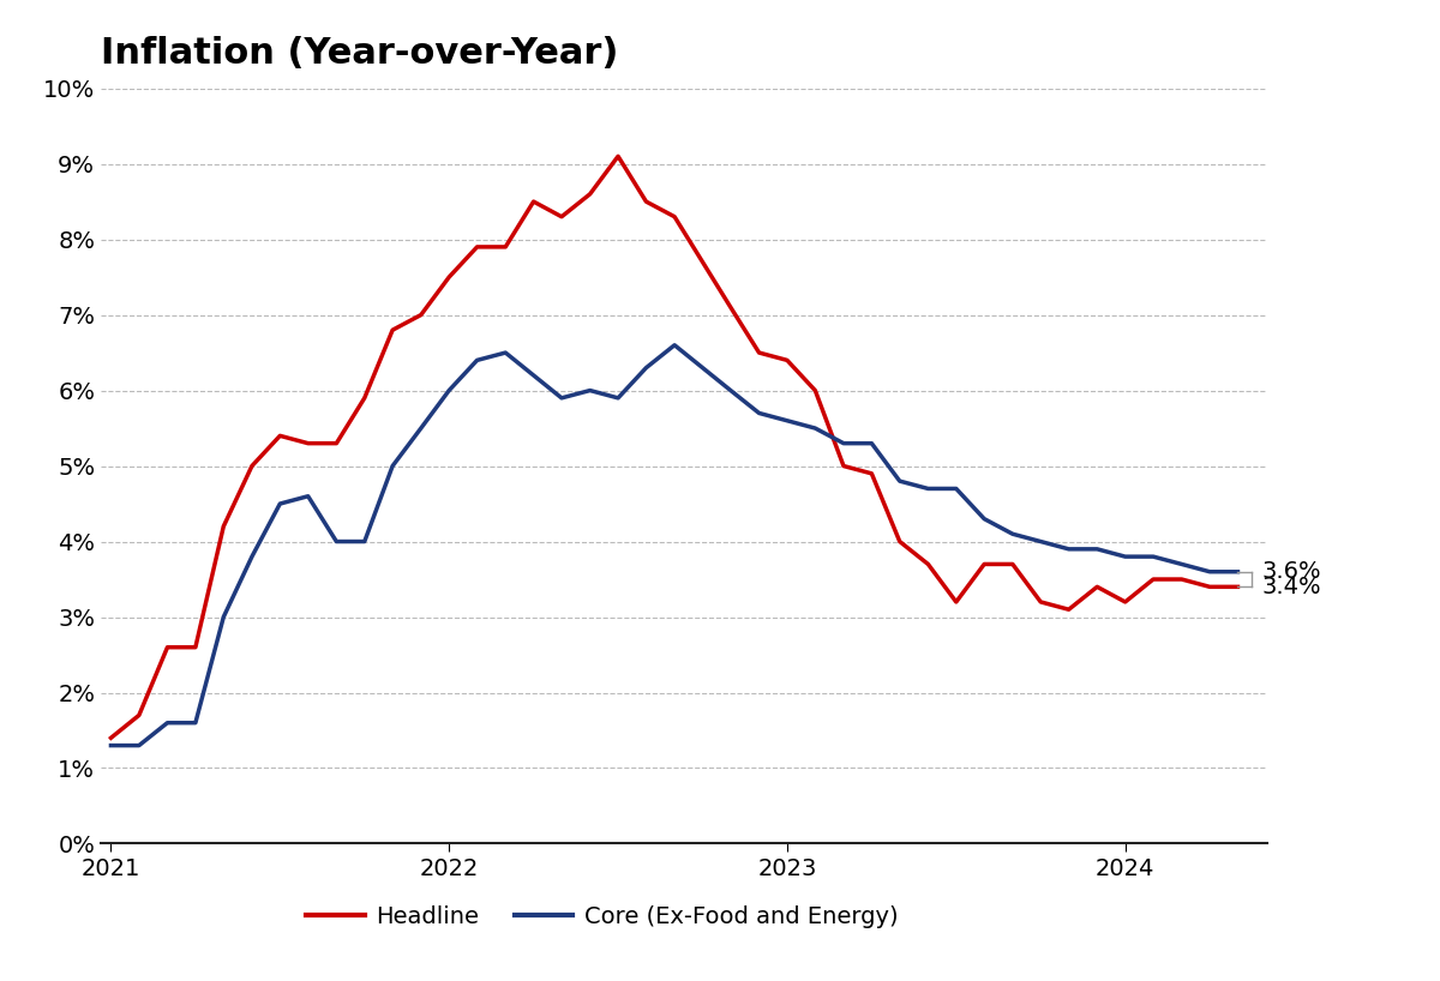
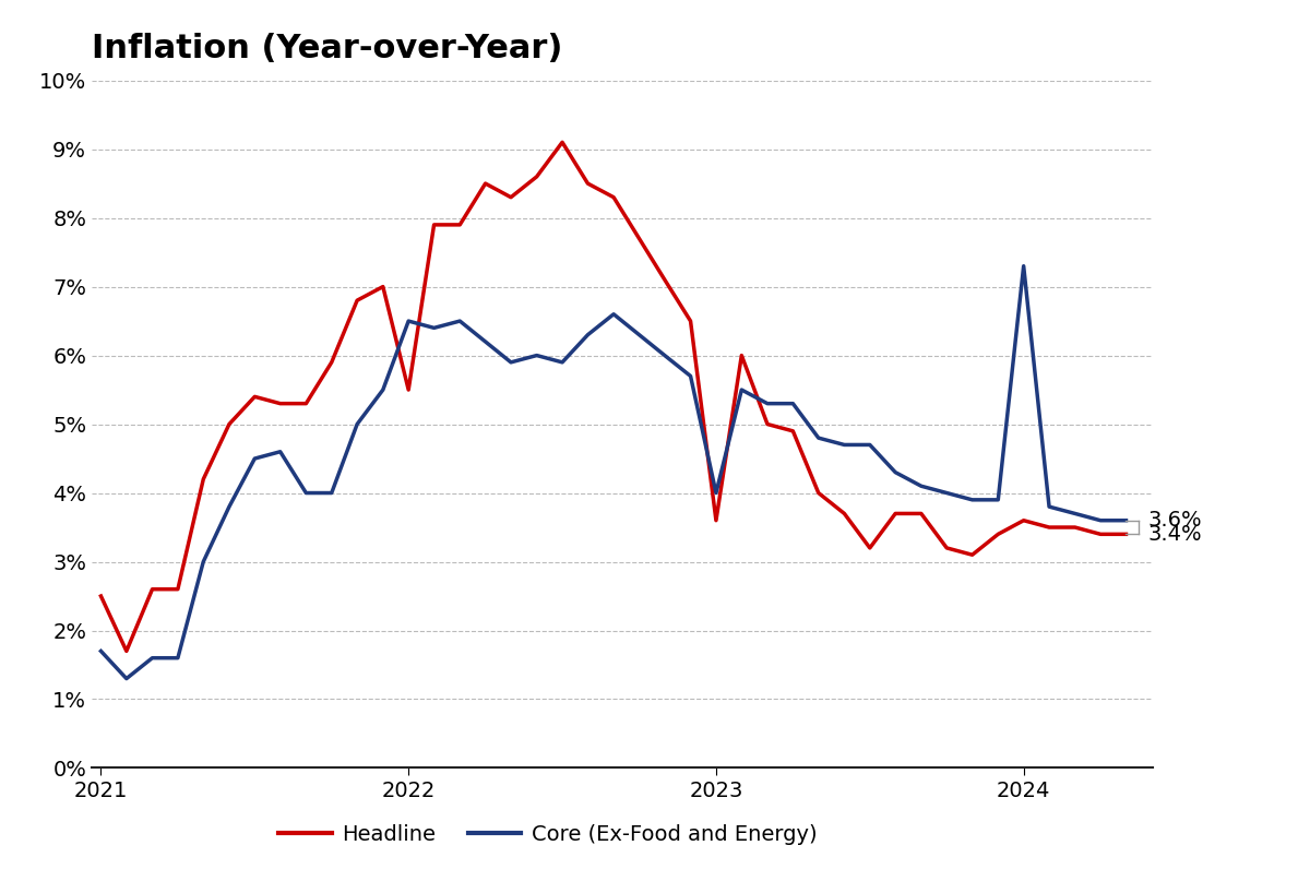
Headline/2021: 1.4% -> 2.5%
Core (Ex-Food and Energy)/2021: 1.3% -> 1.7%
Headline/2022: 7.5% -> 5.5%
Core (Ex-Food and Energy)/2022: 6.0% -> 6.5%
Headline/2023: 6.4% -> 3.6%
Core (Ex-Food and Energy)/2023: 5.6% -> 4.0%
Headline/2024: 3.2% -> 3.6%
Core (Ex-Food and Energy)/2024: 3.8% -> 7.3%
